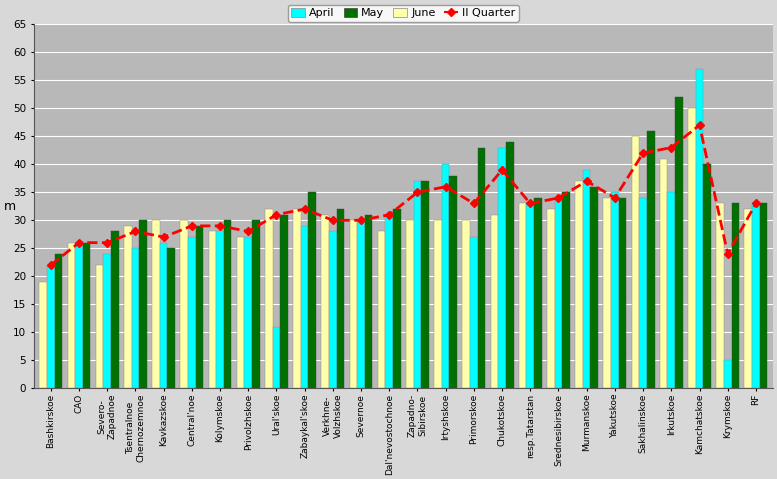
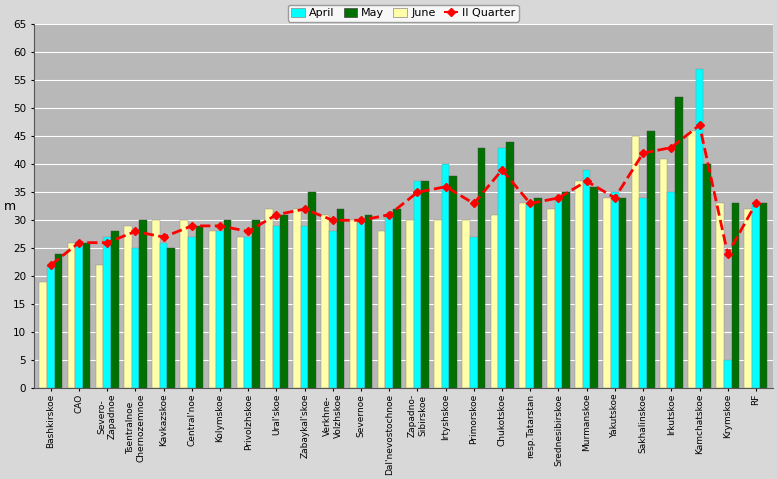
April/Severo- Zapadnoe: 24 -> 27
April/Ural'skoe: 11 -> 29
June/Kamchatskoe: 50 -> 46
